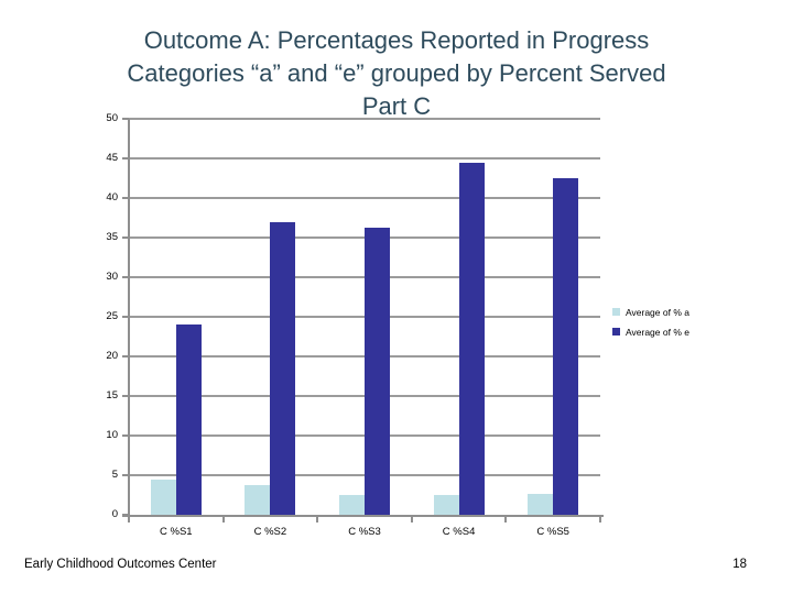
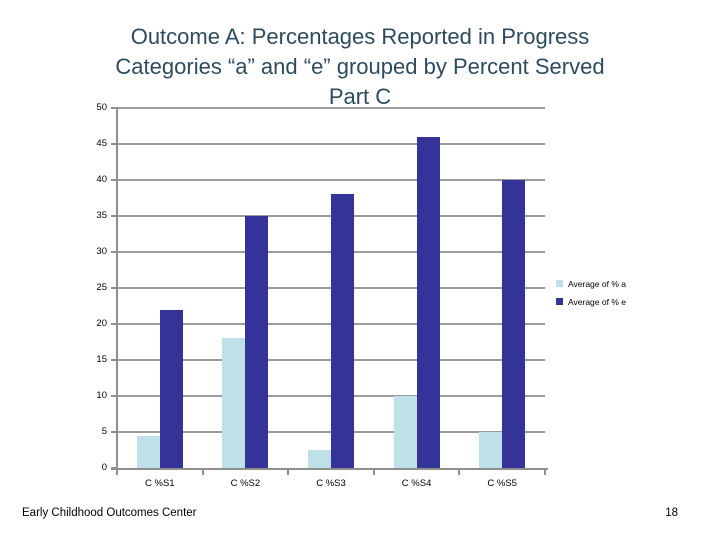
Average of % e/C %S1: 24 -> 22
Average of % a/C %S2: 4 -> 18
Average of % e/C %S2: 37 -> 35
Average of % e/C %S3: 36 -> 38
Average of % a/C %S4: 2 -> 10
Average of % e/C %S4: 44 -> 46
Average of % a/C %S5: 3 -> 5
Average of % e/C %S5: 42 -> 40
